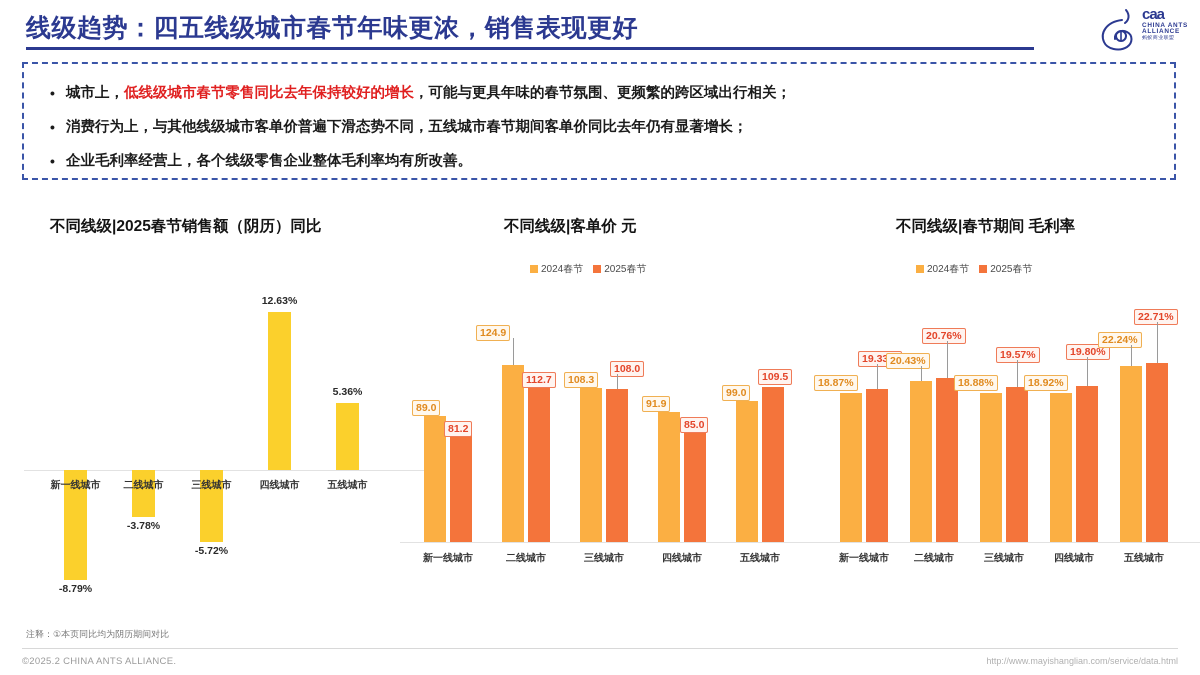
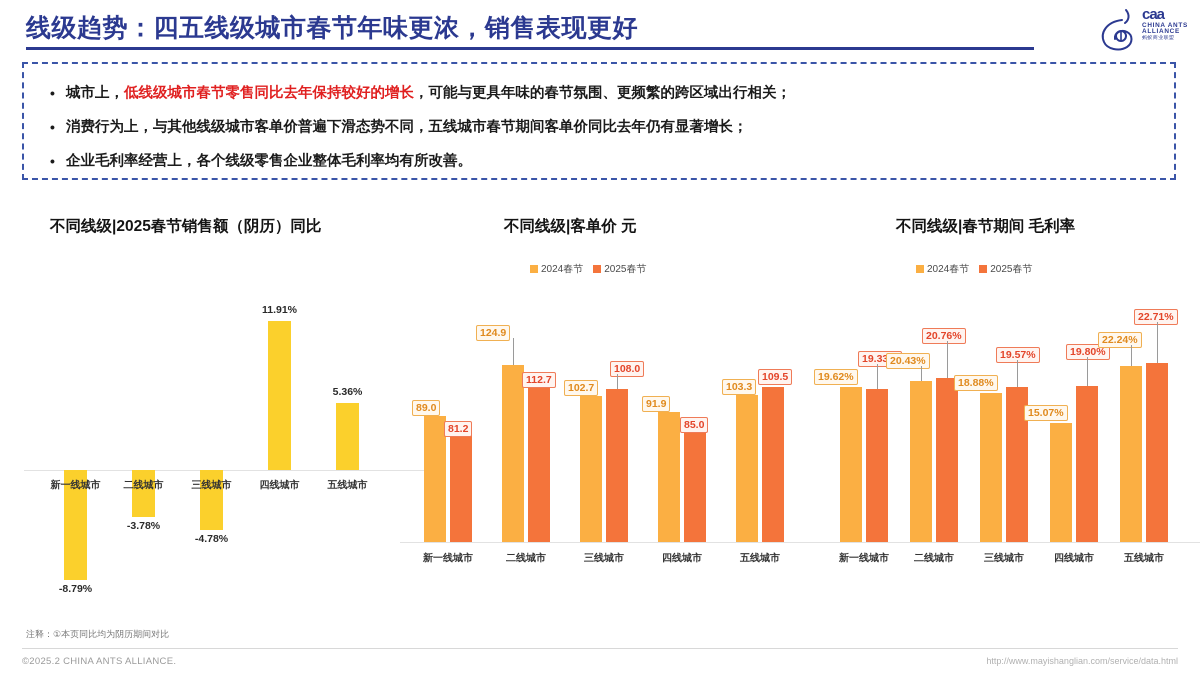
不同线级|2025春节销售额（阴历）同比/三线城市: -5.72% -> -4.78%
不同线级|2025春节销售额（阴历）同比/四线城市: 12.63% -> 11.91%
不同线级|客单价 元/2024春节/三线城市: 108.3 -> 102.7
不同线级|客单价 元/2024春节/五线城市: 99.0 -> 103.3
不同线级|春节期间 毛利率/2024春节/新一线城市: 18.87% -> 19.62%
不同线级|春节期间 毛利率/2024春节/四线城市: 18.92% -> 15.07%
